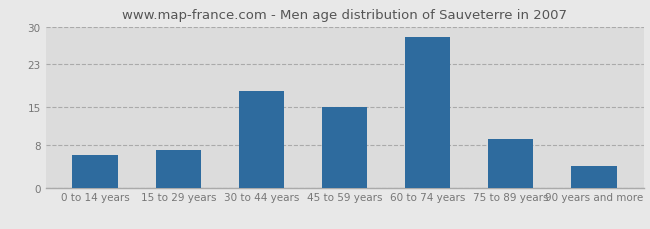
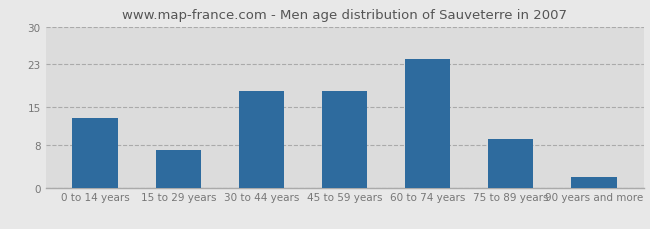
0 to 14 years: 6 -> 13
45 to 59 years: 15 -> 18
60 to 74 years: 28 -> 24
90 years and more: 4 -> 2
